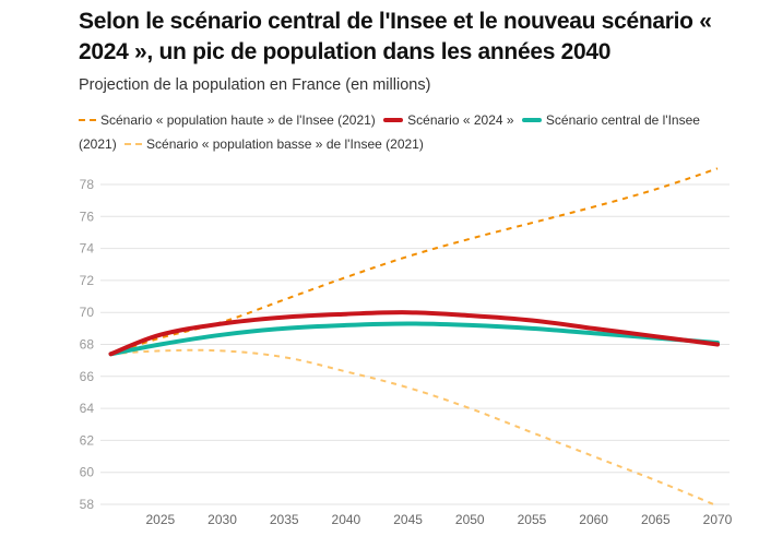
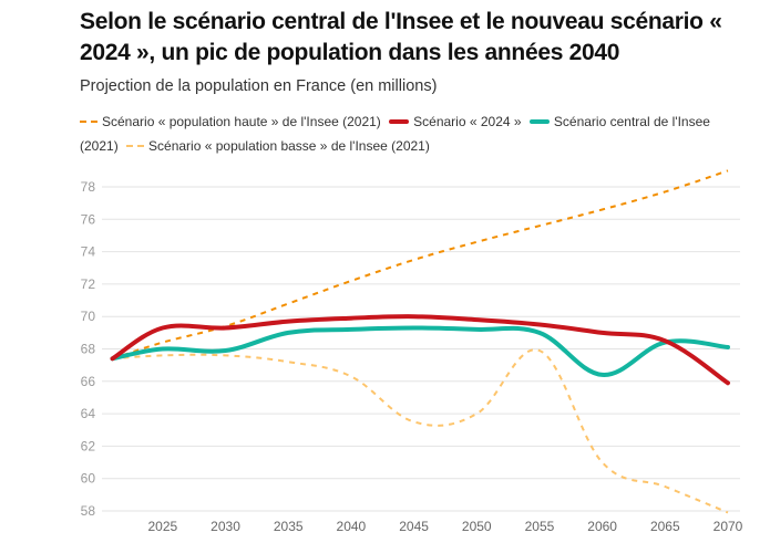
Scénario « 2024 »/2025: 68.6 -> 69.3
Scénario central de l'Insee (2021)/2030: 68.6 -> 67.9
Scénario « population basse » de l'Insee (2021)/2045: 65.3 -> 63.5
Scénario « population basse » de l'Insee (2021)/2055: 62.5 -> 67.9
Scénario central de l'Insee (2021)/2060: 68.7 -> 66.4
Scénario « 2024 »/2070: 68.0 -> 65.9
